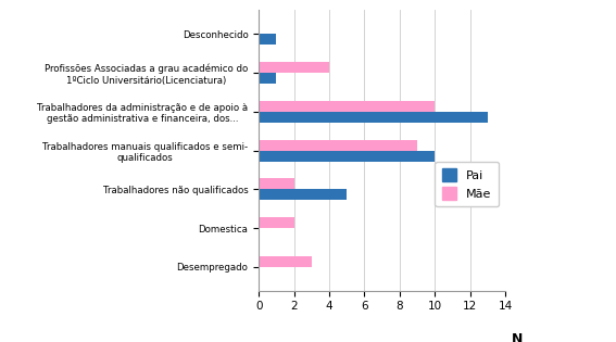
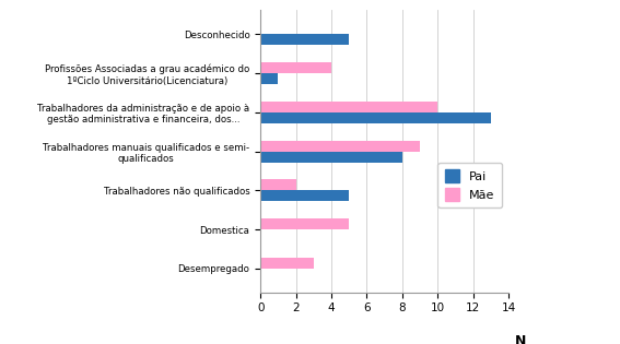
Pai/Desconhecido: 1 -> 5
Pai/Trabalhadores manuais qualificados e semi- qualificados: 10 -> 8
Mãe/Domestica: 2 -> 5
